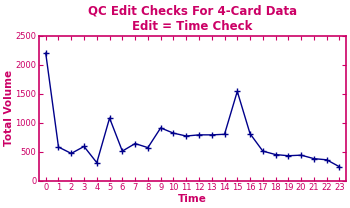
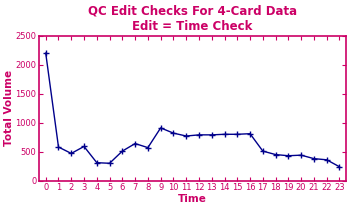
5: 1080 -> 300
15: 1540 -> 800
